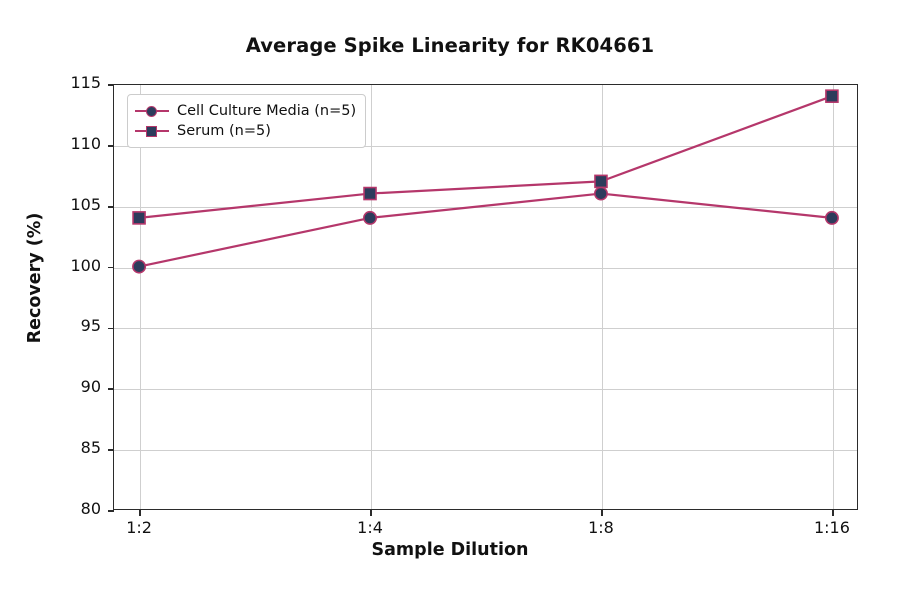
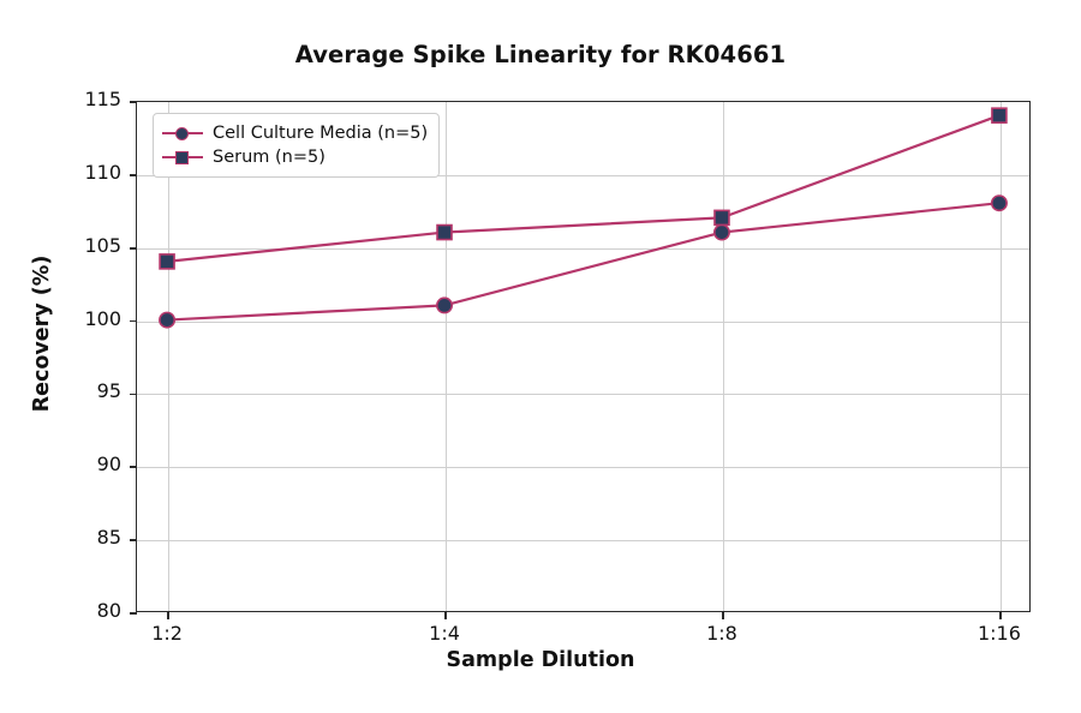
Cell Culture Media (n=5)/1:4: 104 -> 101
Cell Culture Media (n=5)/1:16: 104 -> 108
